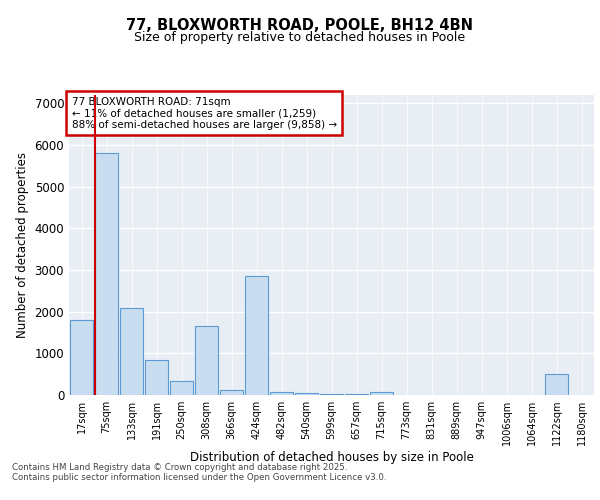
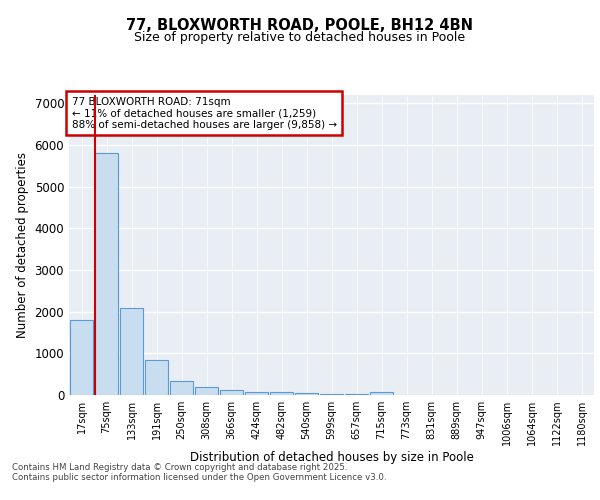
308sqm: 1650 -> 190
424sqm: 2850 -> 80
1122sqm: 500 -> 0
